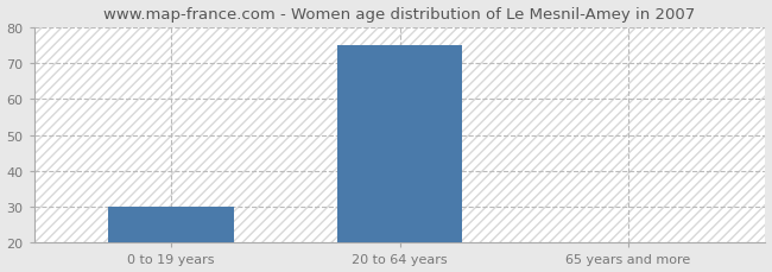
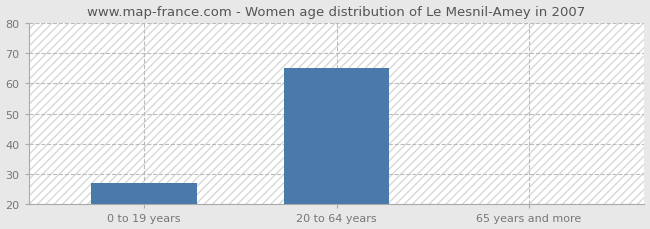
0 to 19 years: 30 -> 27
20 to 64 years: 75 -> 65
